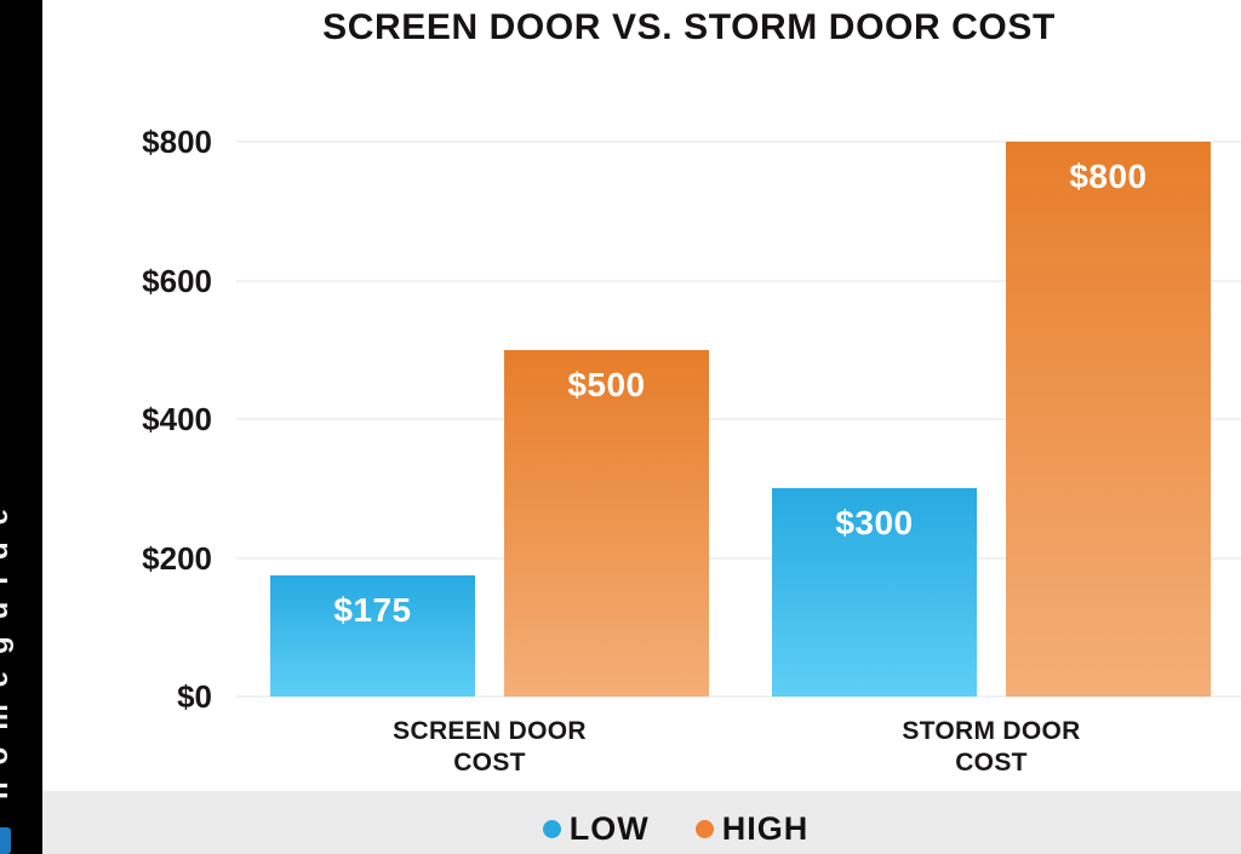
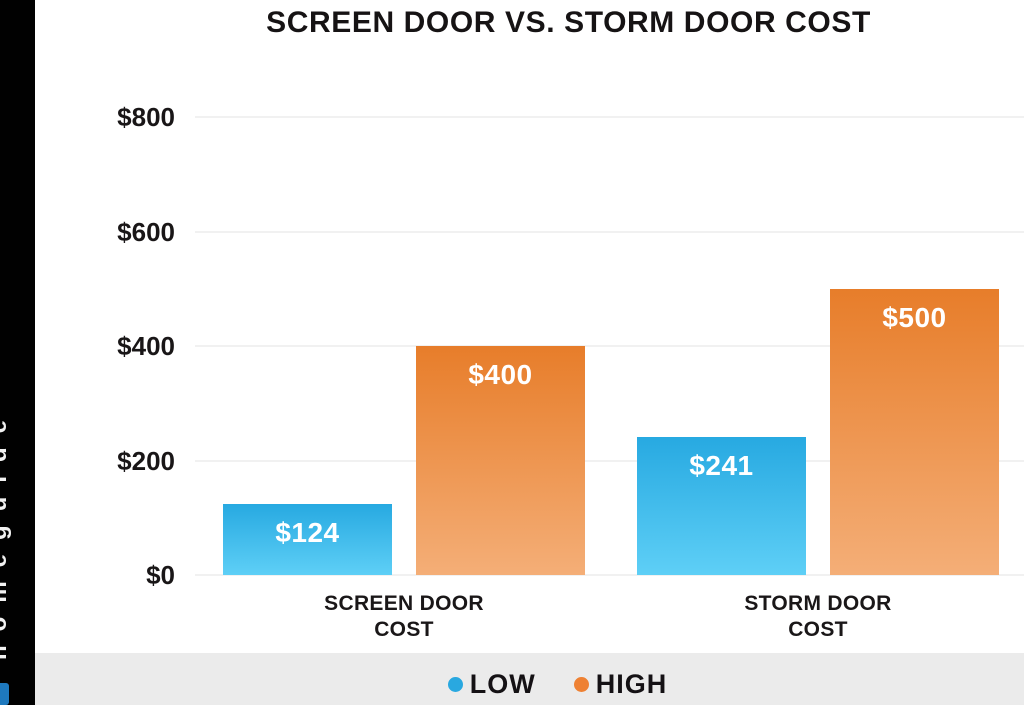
LOW/SCREEN DOOR COST: $175 -> $124
HIGH/SCREEN DOOR COST: $500 -> $400
LOW/STORM DOOR COST: $300 -> $241
HIGH/STORM DOOR COST: $800 -> $500
